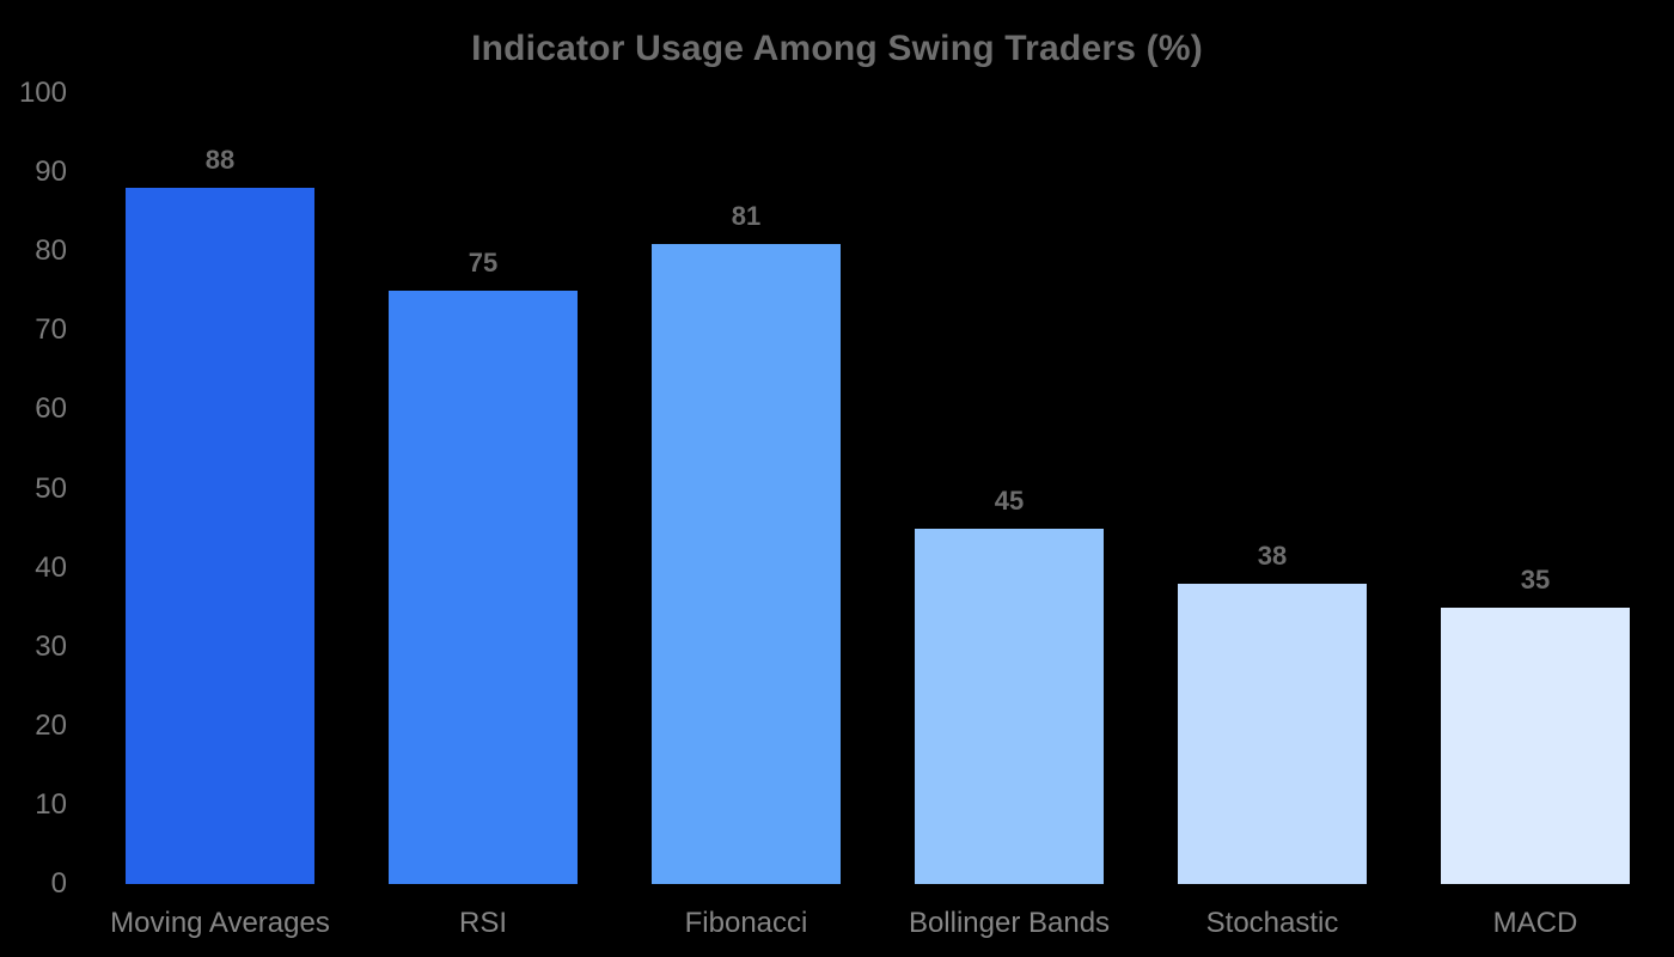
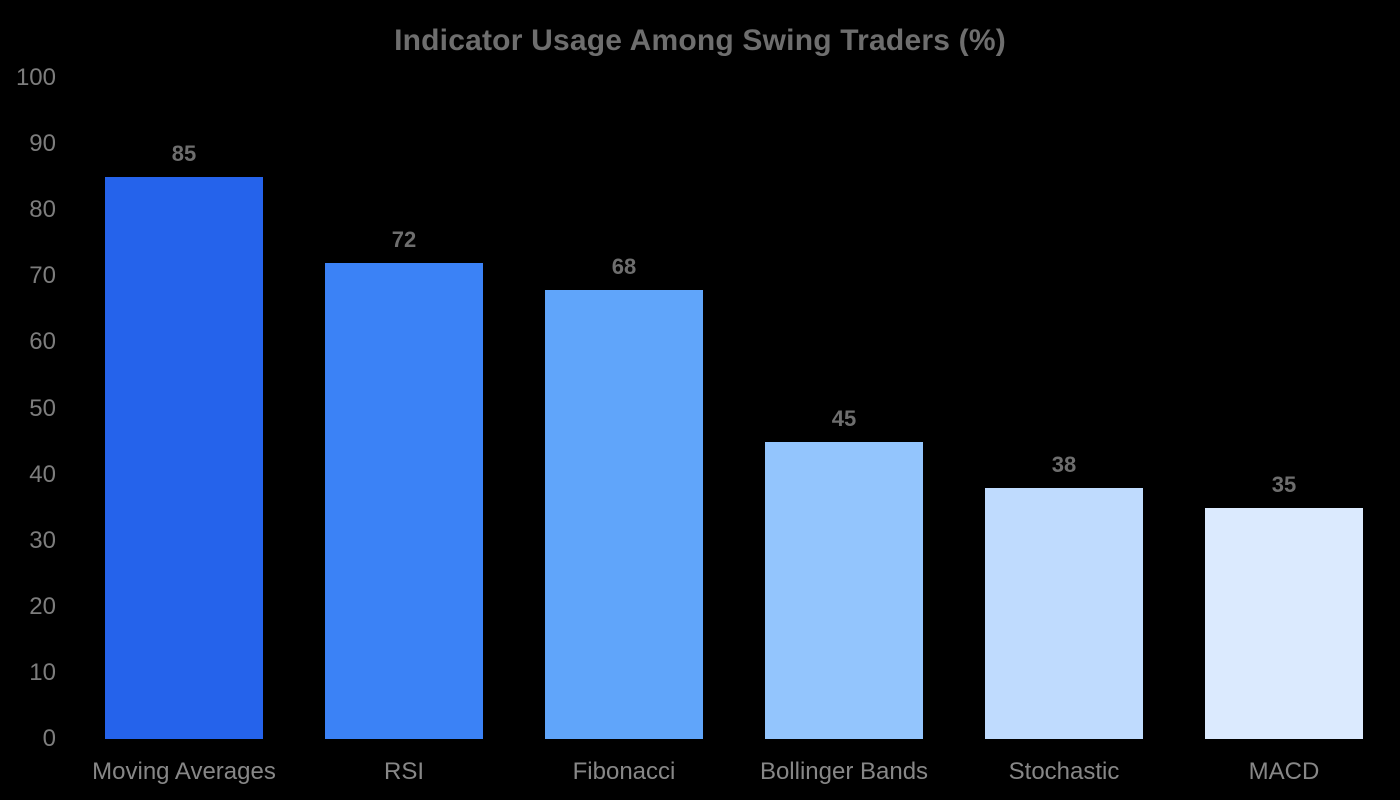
Moving Averages: 88 -> 85
RSI: 75 -> 72
Fibonacci: 81 -> 68
